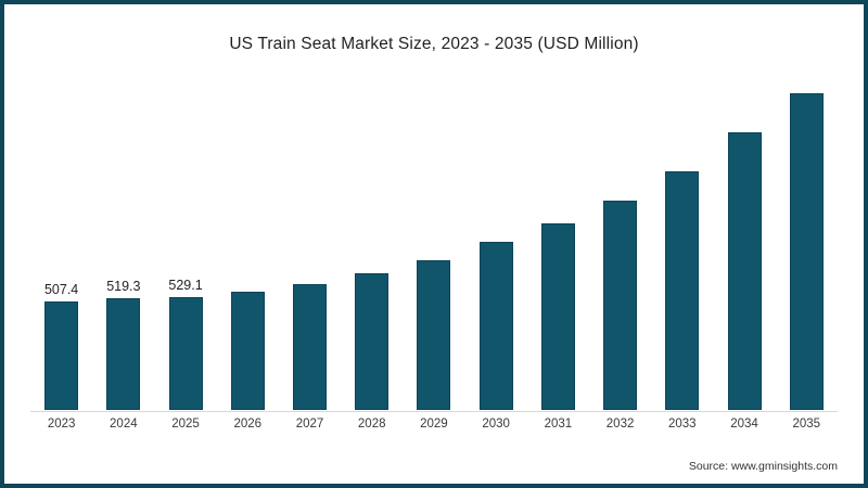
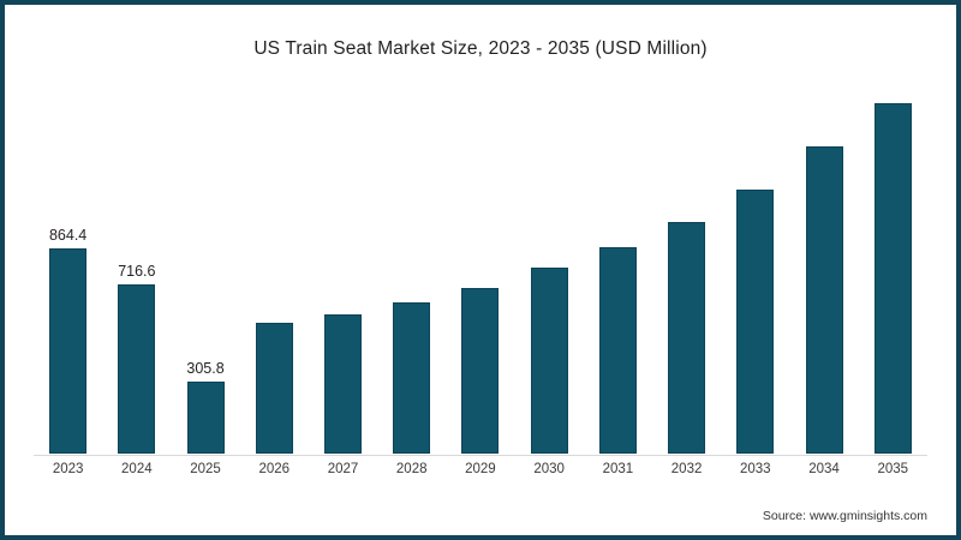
2023: 507.4 -> 864.4
2024: 519.3 -> 716.6
2025: 529.1 -> 305.8
